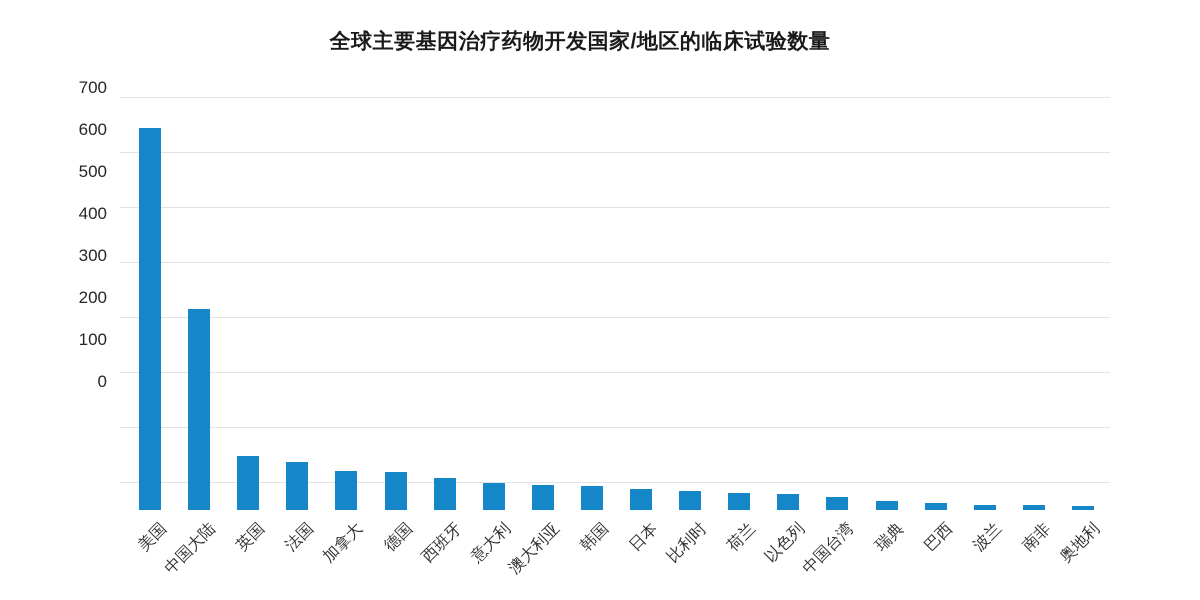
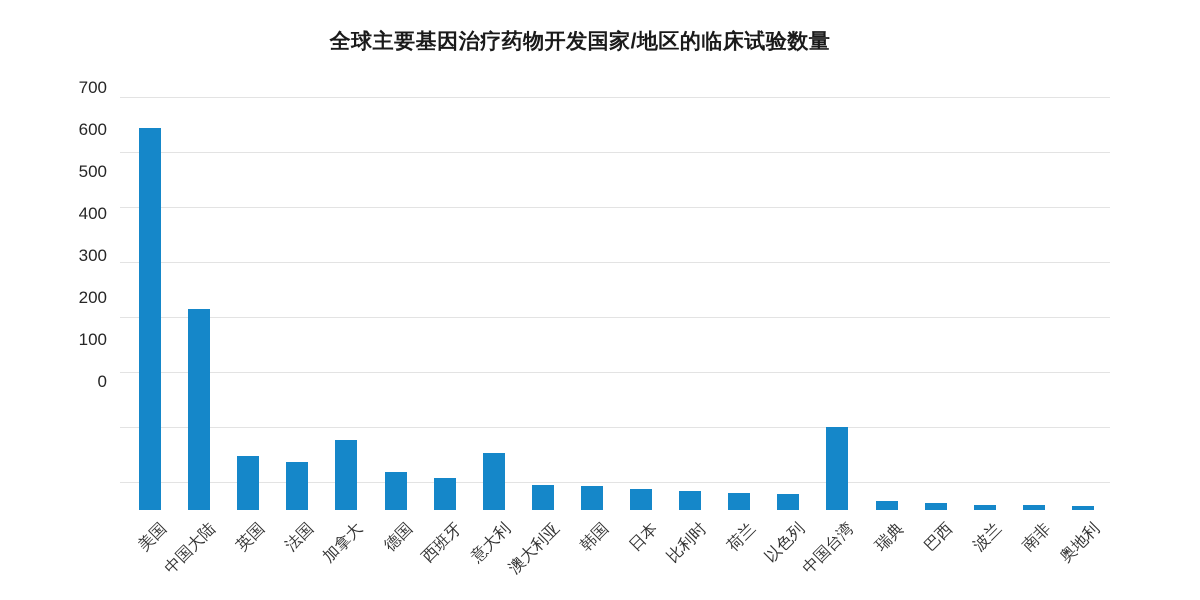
加拿大: 60 -> 110
意大利: 40 -> 90
中国台湾: 20 -> 130
